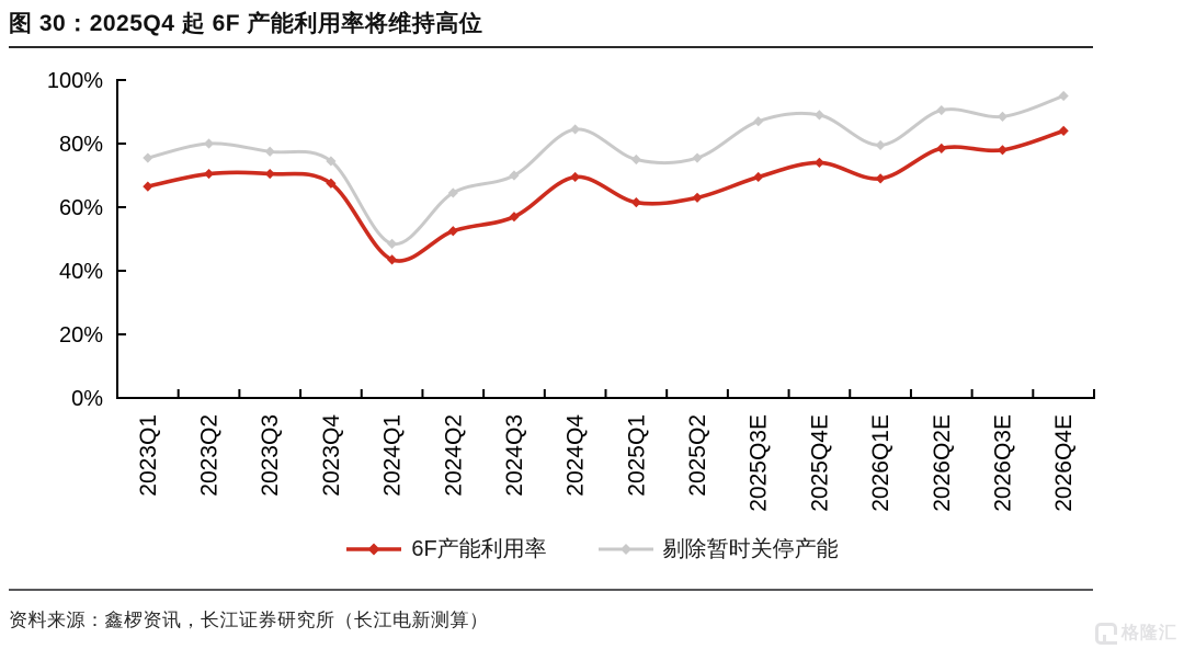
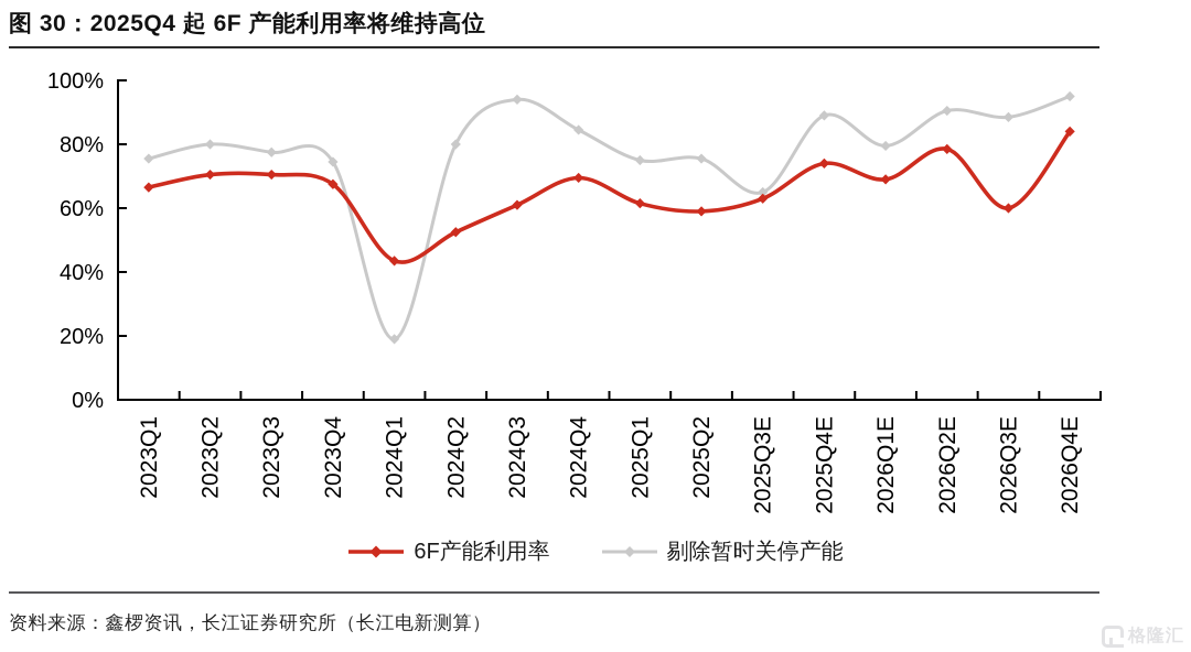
剔除暂时关停产能/2024Q1: 48% -> 19%
剔除暂时关停产能/2024Q2: 64% -> 80%
6F产能利用率/2024Q3: 57% -> 61%
剔除暂时关停产能/2024Q3: 70% -> 94%
6F产能利用率/2025Q2: 63% -> 59%
6F产能利用率/2025Q3E: 70% -> 63%
剔除暂时关停产能/2025Q3E: 87% -> 65%
6F产能利用率/2026Q3E: 78% -> 60%
